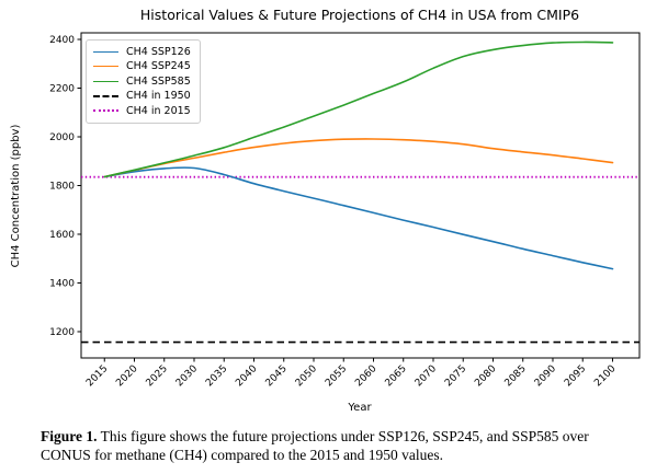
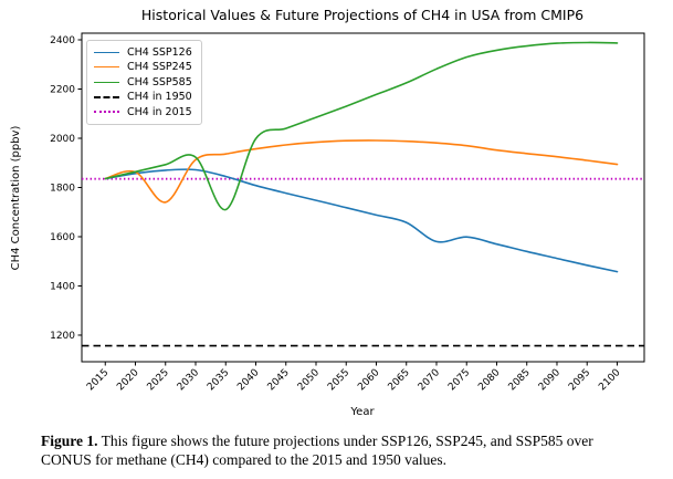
CH4 SSP245/2025: 1890 -> 1740
CH4 SSP585/2035: 1960 -> 1710
CH4 SSP126/2070: 1630 -> 1580
